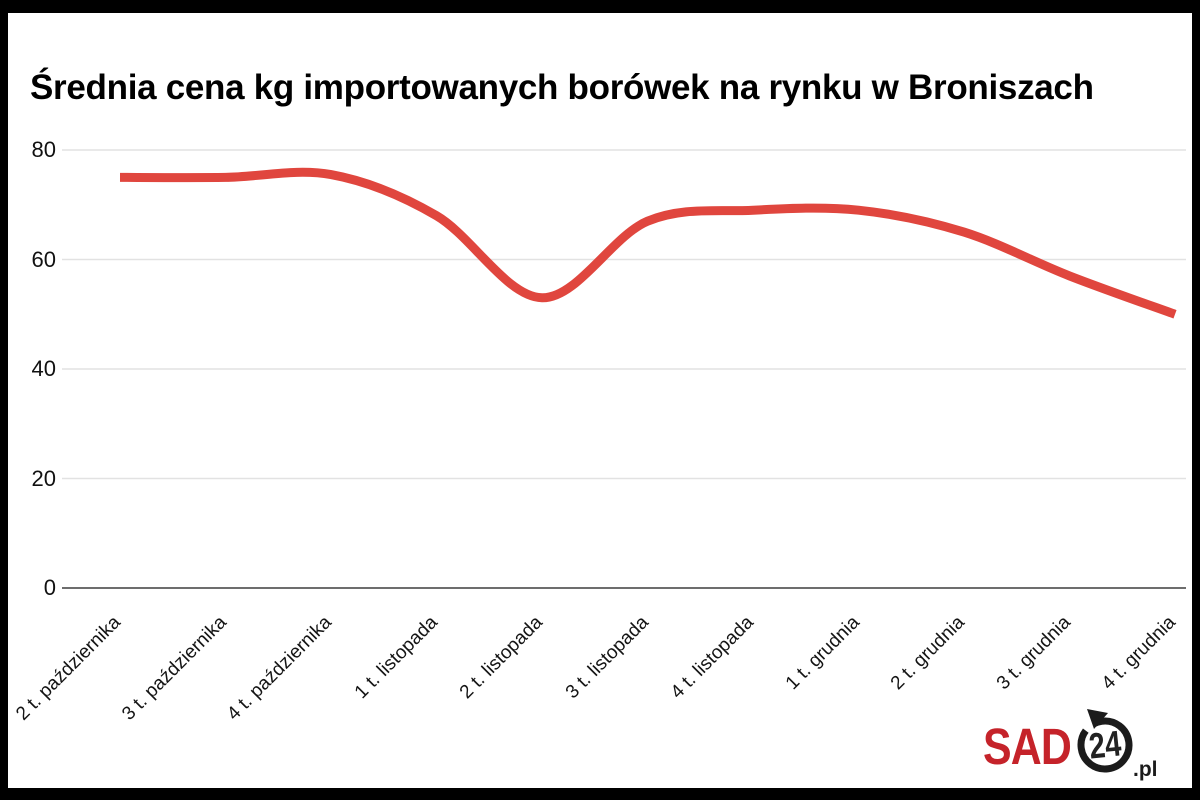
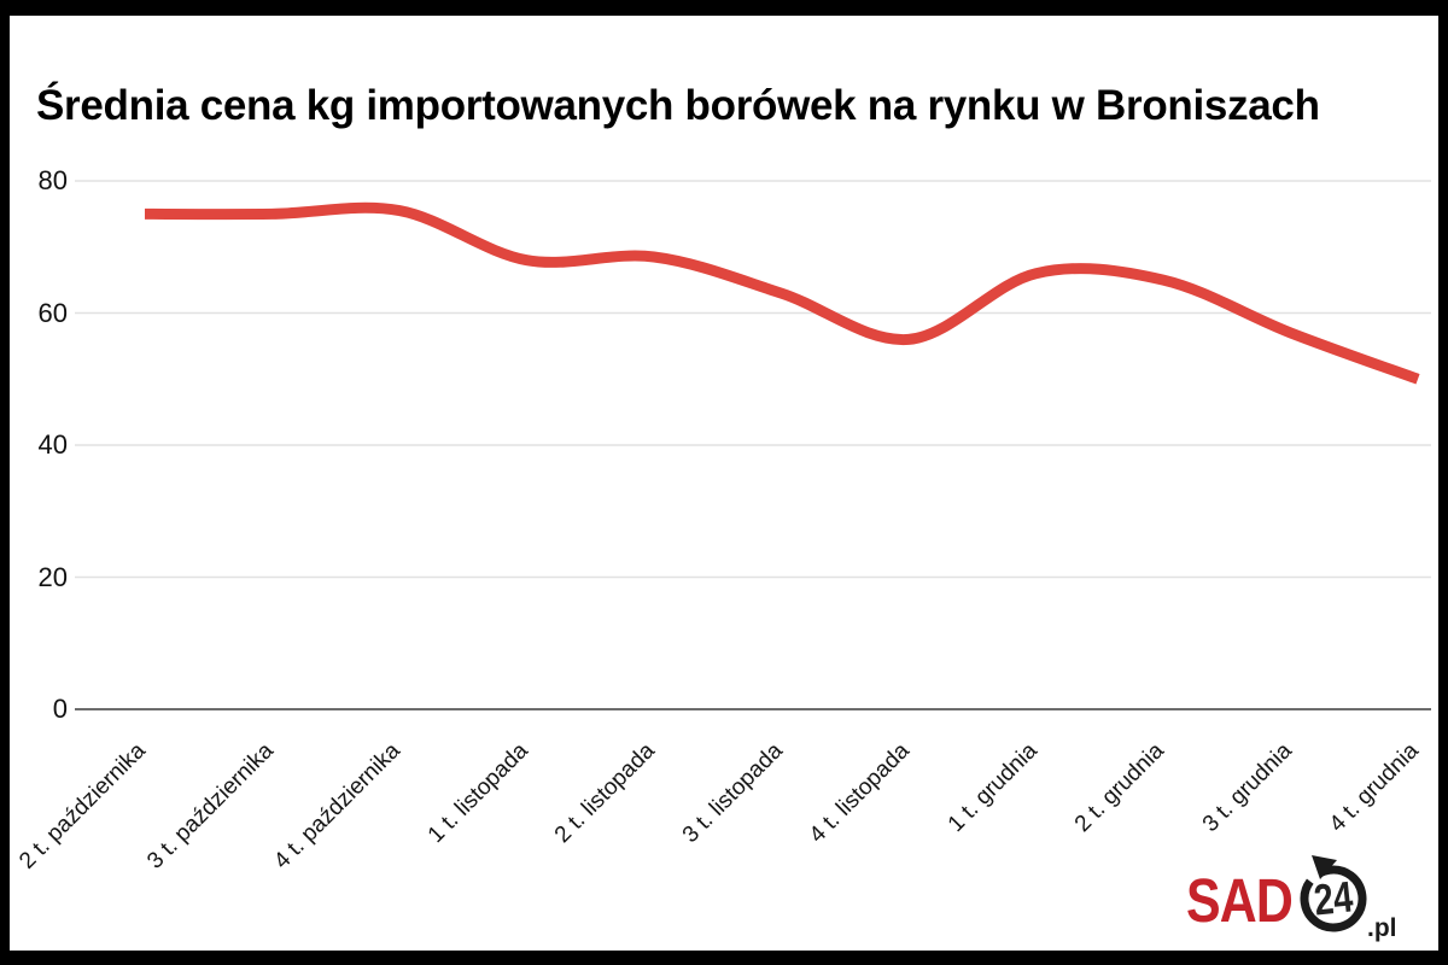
2 t. listopada: 53 -> 68
3 t. listopada: 67 -> 63
4 t. listopada: 69 -> 56
1 t. grudnia: 69 -> 66
